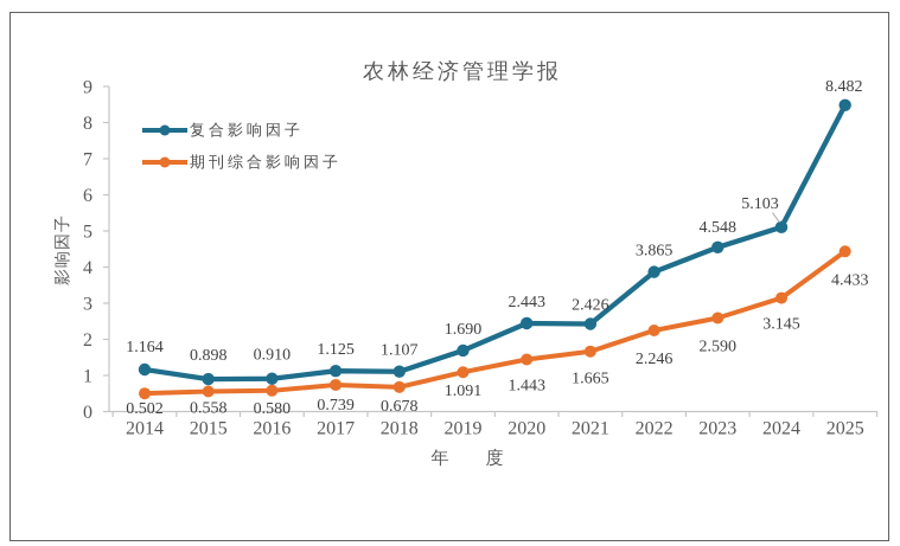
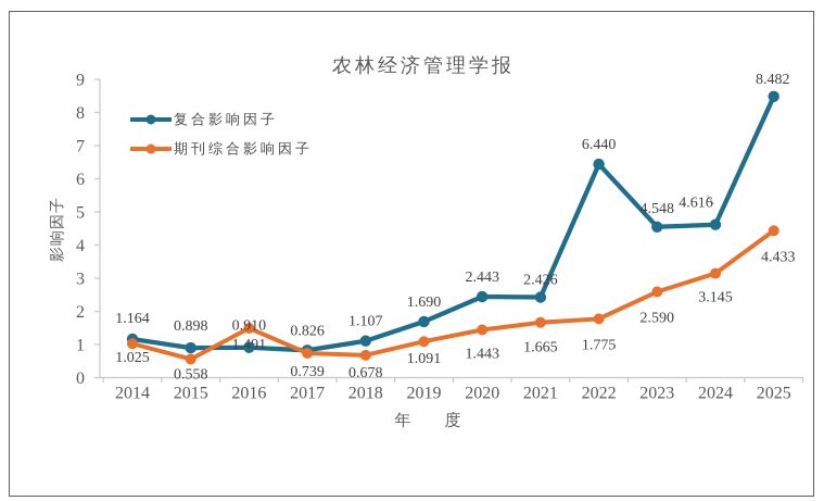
期刊综合影响因子/2014: 0.502 -> 1.025
期刊综合影响因子/2016: 0.580 -> 1.491
复合影响因子/2017: 1.125 -> 0.826
复合影响因子/2022: 3.865 -> 6.440
期刊综合影响因子/2022: 2.246 -> 1.775
复合影响因子/2024: 5.103 -> 4.616
